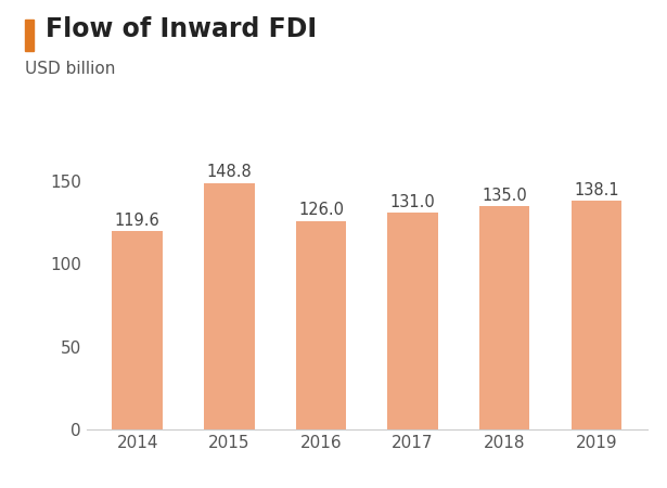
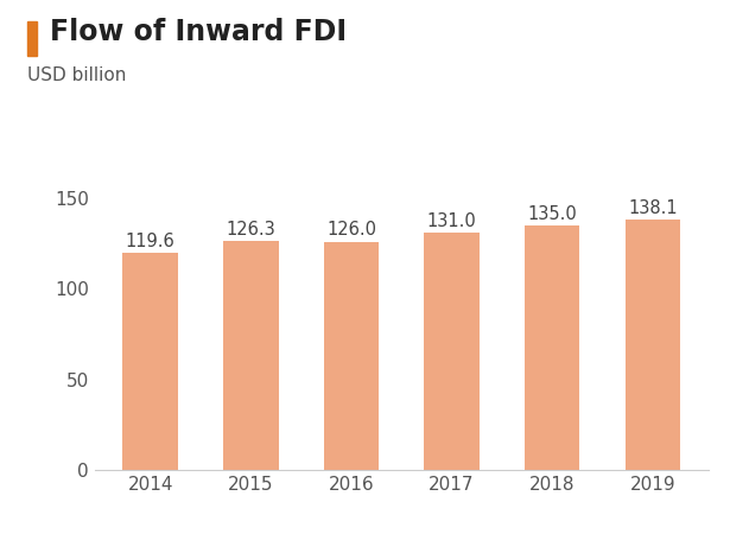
2015: 148.8 -> 126.3
